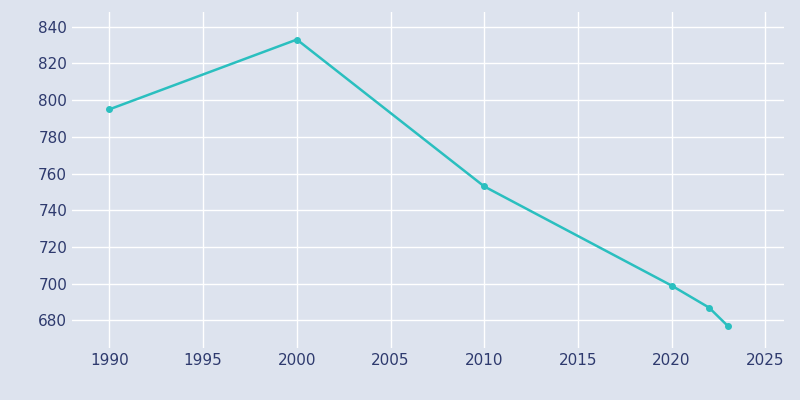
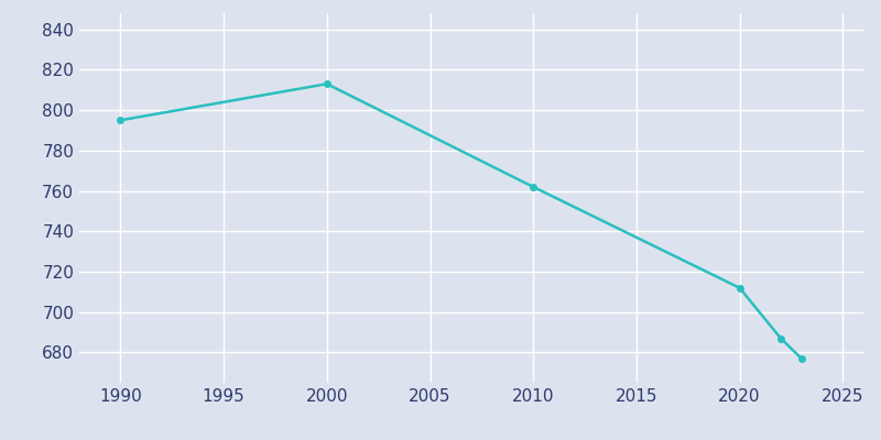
2000: 833 -> 813
2010: 753 -> 762
2020: 699 -> 712
